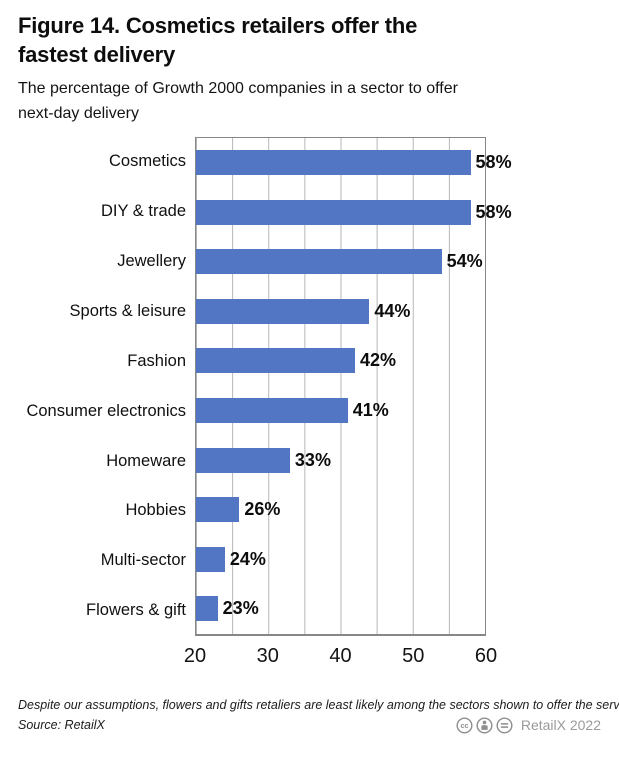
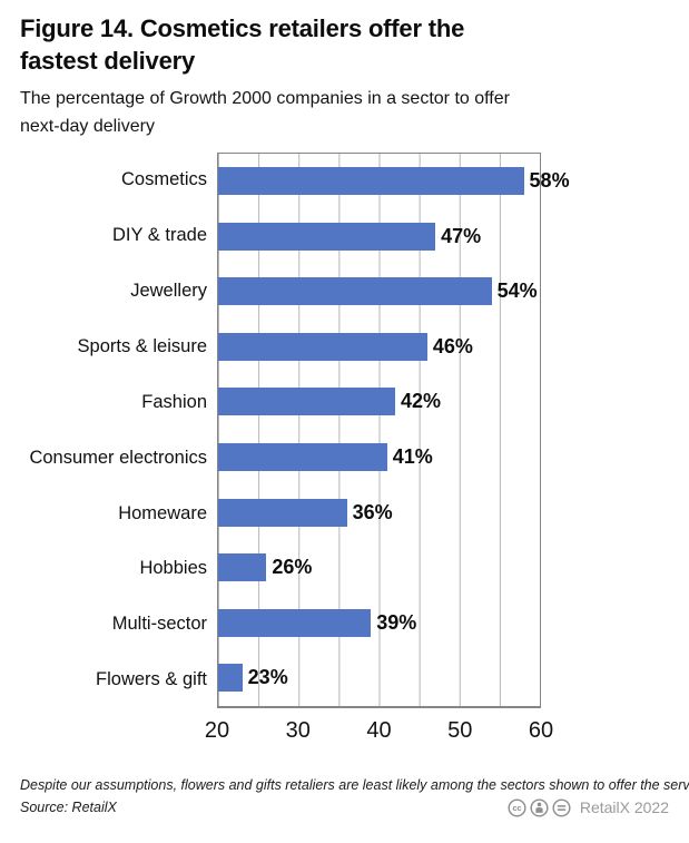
DIY & trade: 58% -> 47%
Sports & leisure: 44% -> 46%
Homeware: 33% -> 36%
Multi-sector: 24% -> 39%
